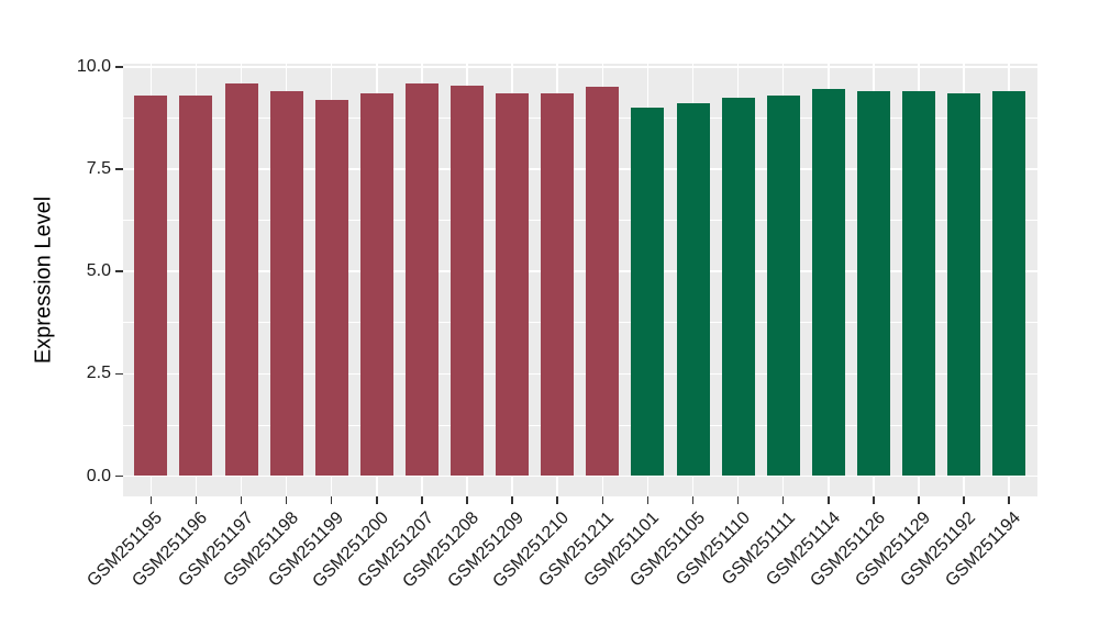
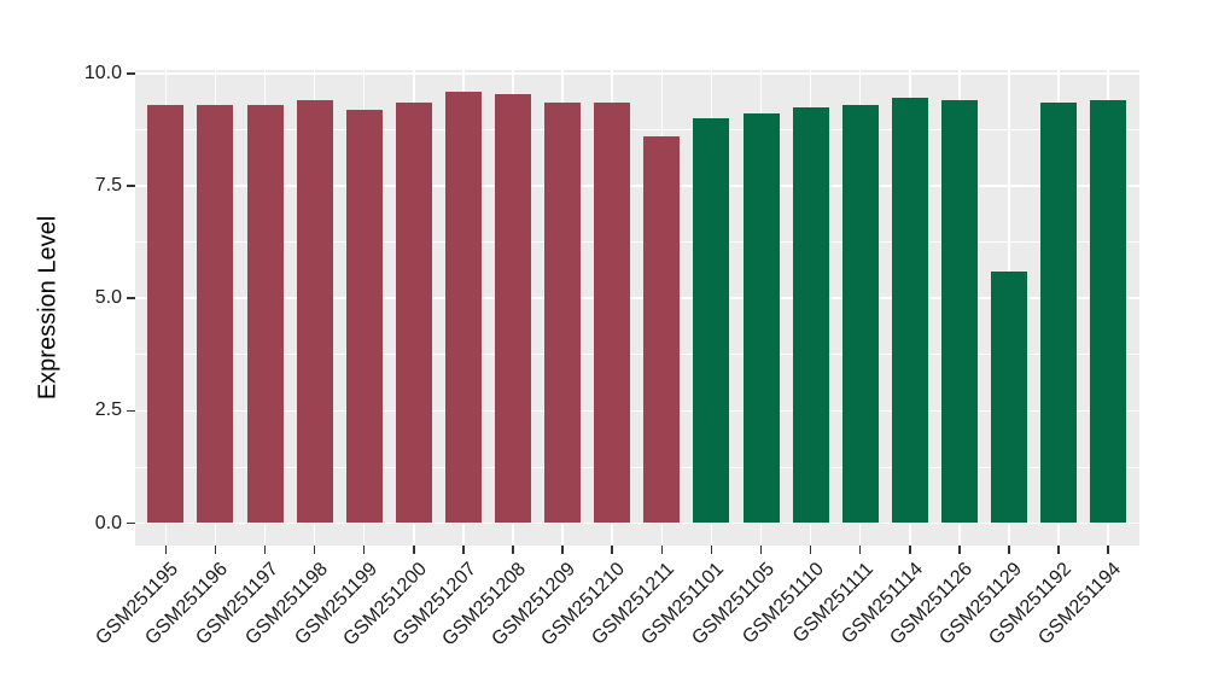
GSM251197: 9.6 -> 9.3
GSM251211: 9.5 -> 8.6
GSM251129: 9.4 -> 5.6
